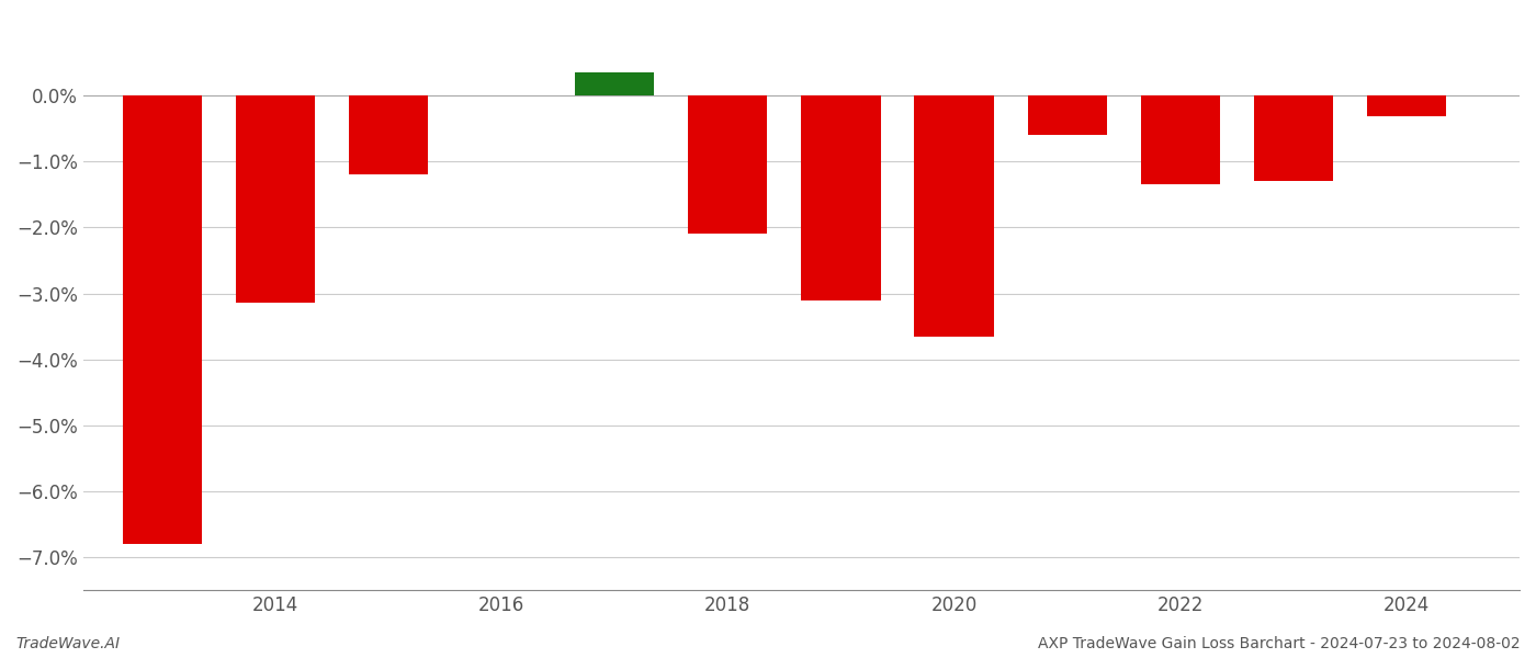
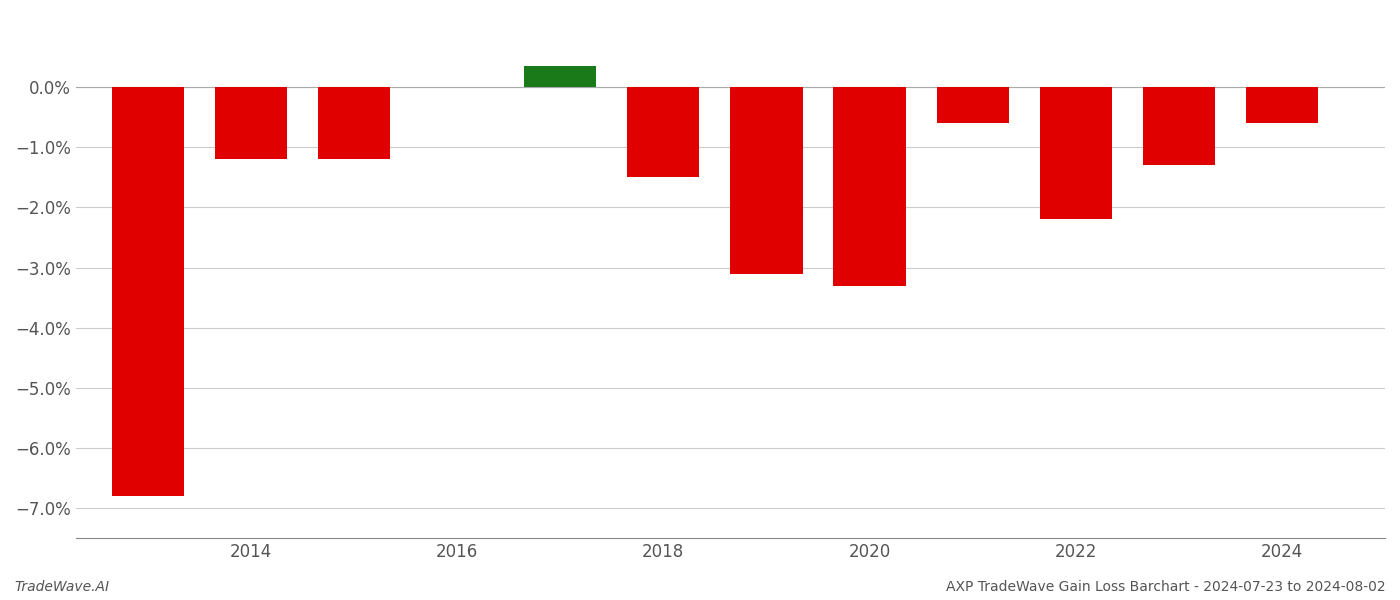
2014: -3.14% -> -1.20%
2018: -2.10% -> -1.50%
2020: -3.66% -> -3.30%
2022: -1.34% -> -2.20%
2024: -0.32% -> -0.60%
